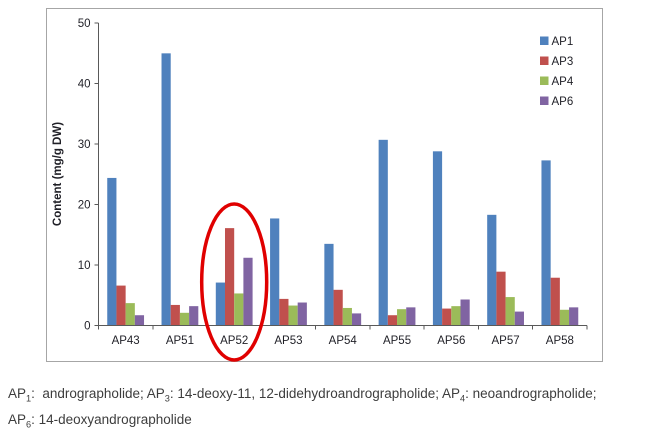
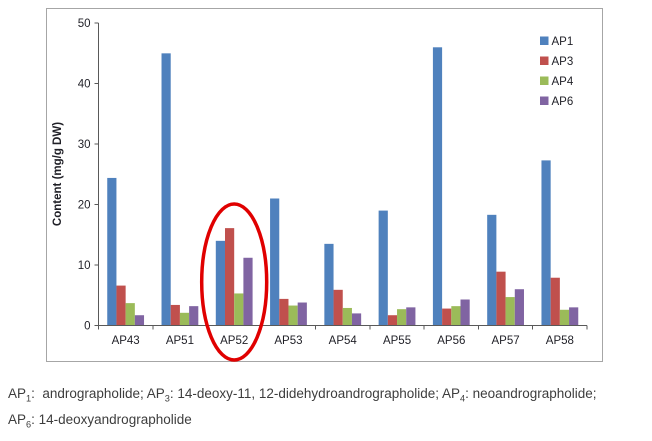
AP1/AP52: 7 -> 14
AP1/AP53: 18 -> 21
AP1/AP55: 31 -> 19
AP1/AP56: 29 -> 46
AP6/AP57: 2 -> 6
